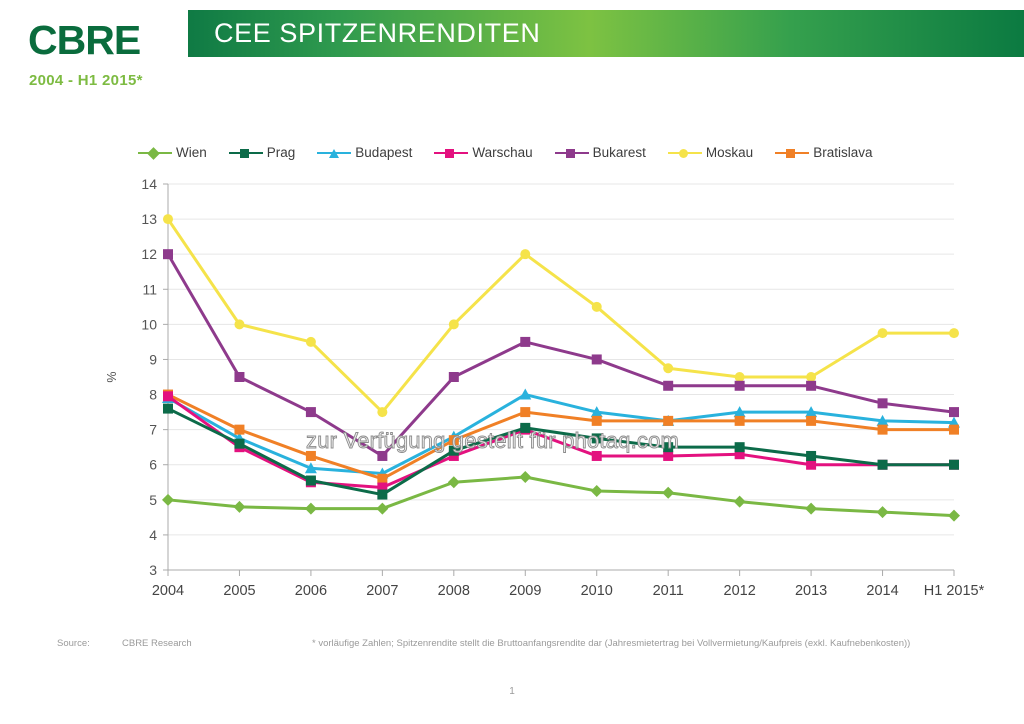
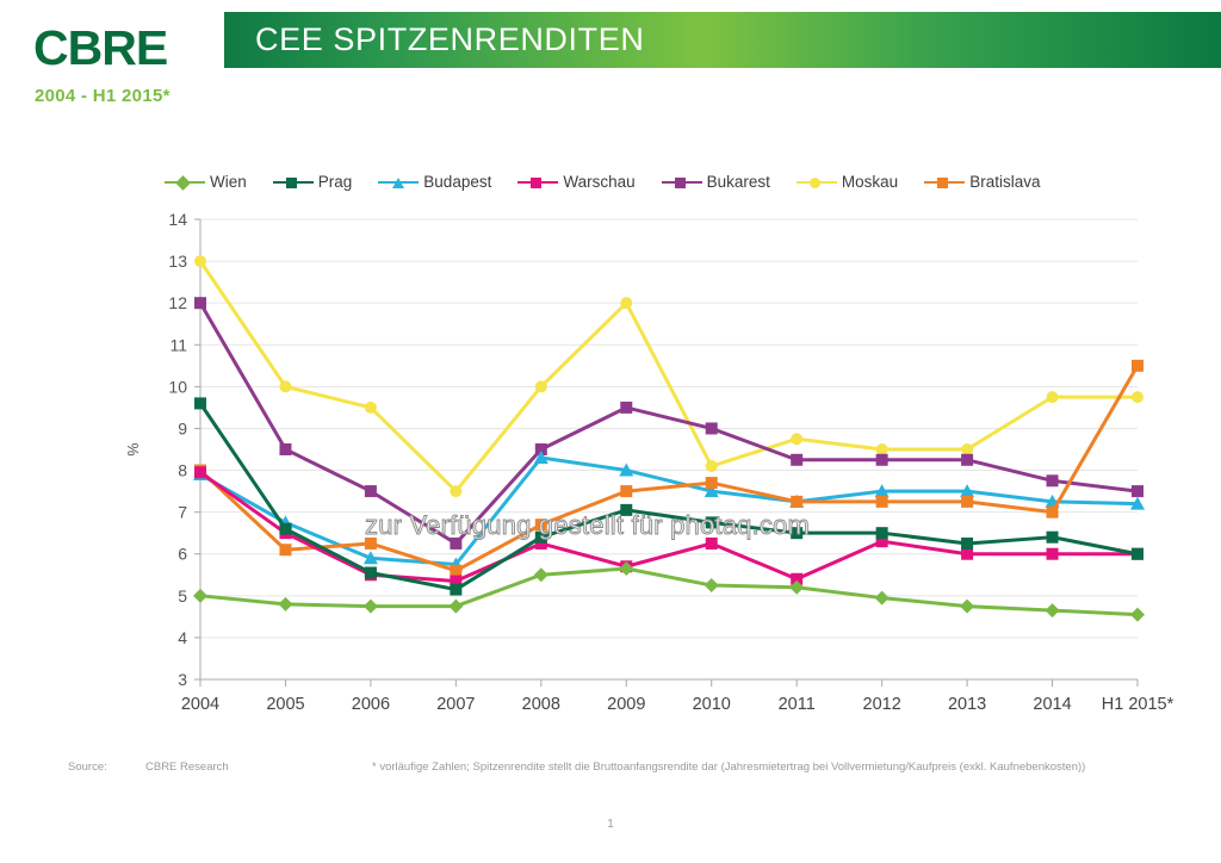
Prag/2004: 7.6 -> 9.6
Bratislava/2005: 7.0 -> 6.1
Budapest/2008: 6.8 -> 8.3
Warschau/2009: 7.0 -> 5.7
Moskau/2010: 10.5 -> 8.1
Bratislava/2010: 7.2 -> 7.7
Warschau/2011: 6.2 -> 5.4
Prag/2014: 6.0 -> 6.4
Bratislava/H1 2015*: 7.0 -> 10.5
